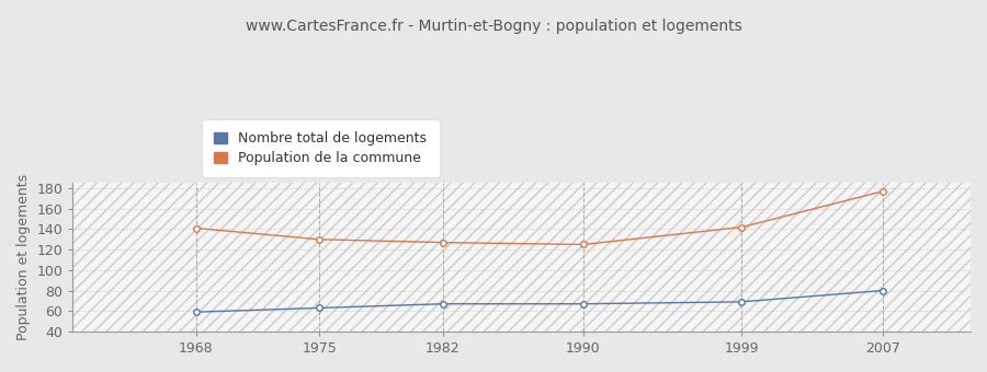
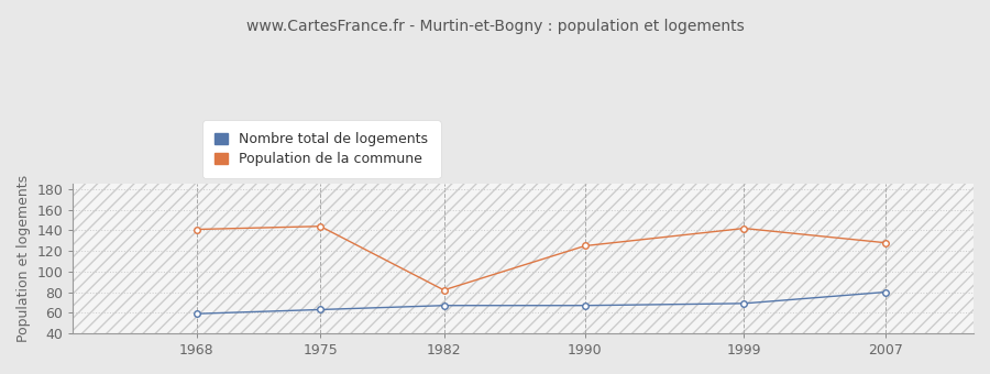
Population de la commune/1975: 130 -> 144
Population de la commune/1982: 127 -> 82
Population de la commune/2007: 177 -> 128
